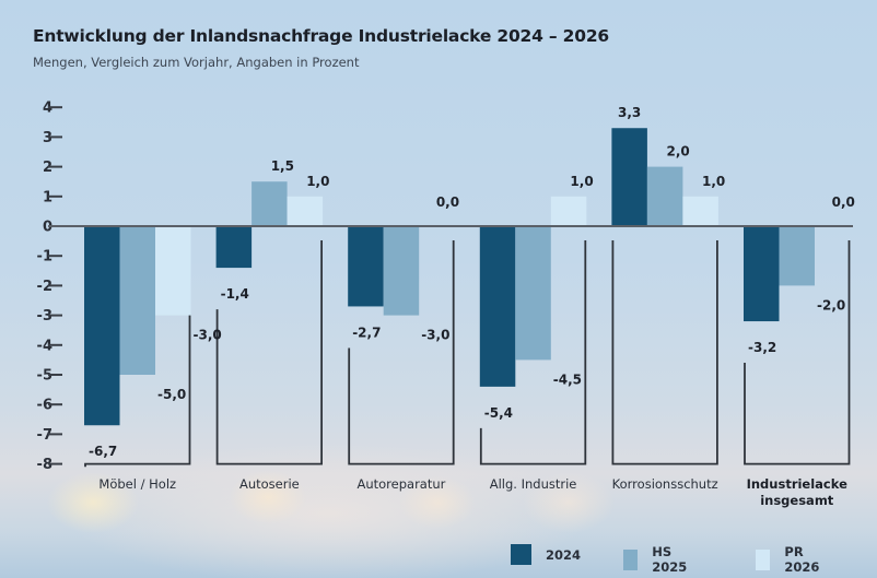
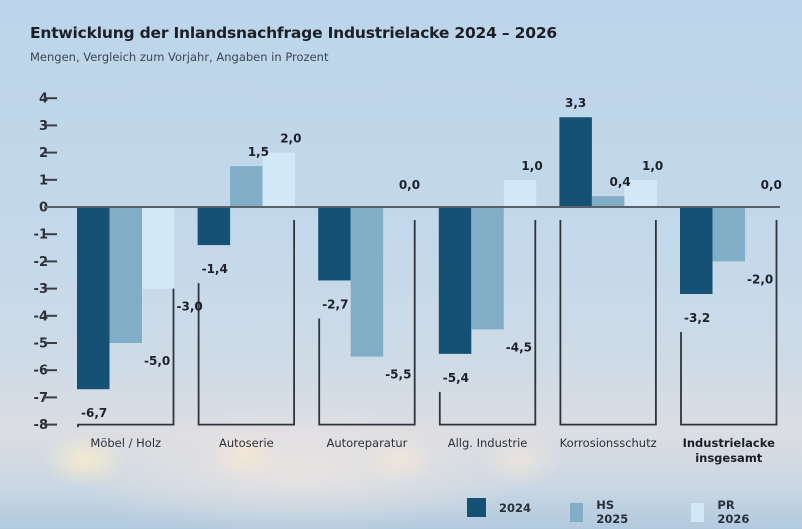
PR 2026/Autoserie: 1,0 -> 2,0
HS 2025/Autoreparatur: -3,0 -> -5,5
HS 2025/Korrosionsschutz: 2,0 -> 0,4
